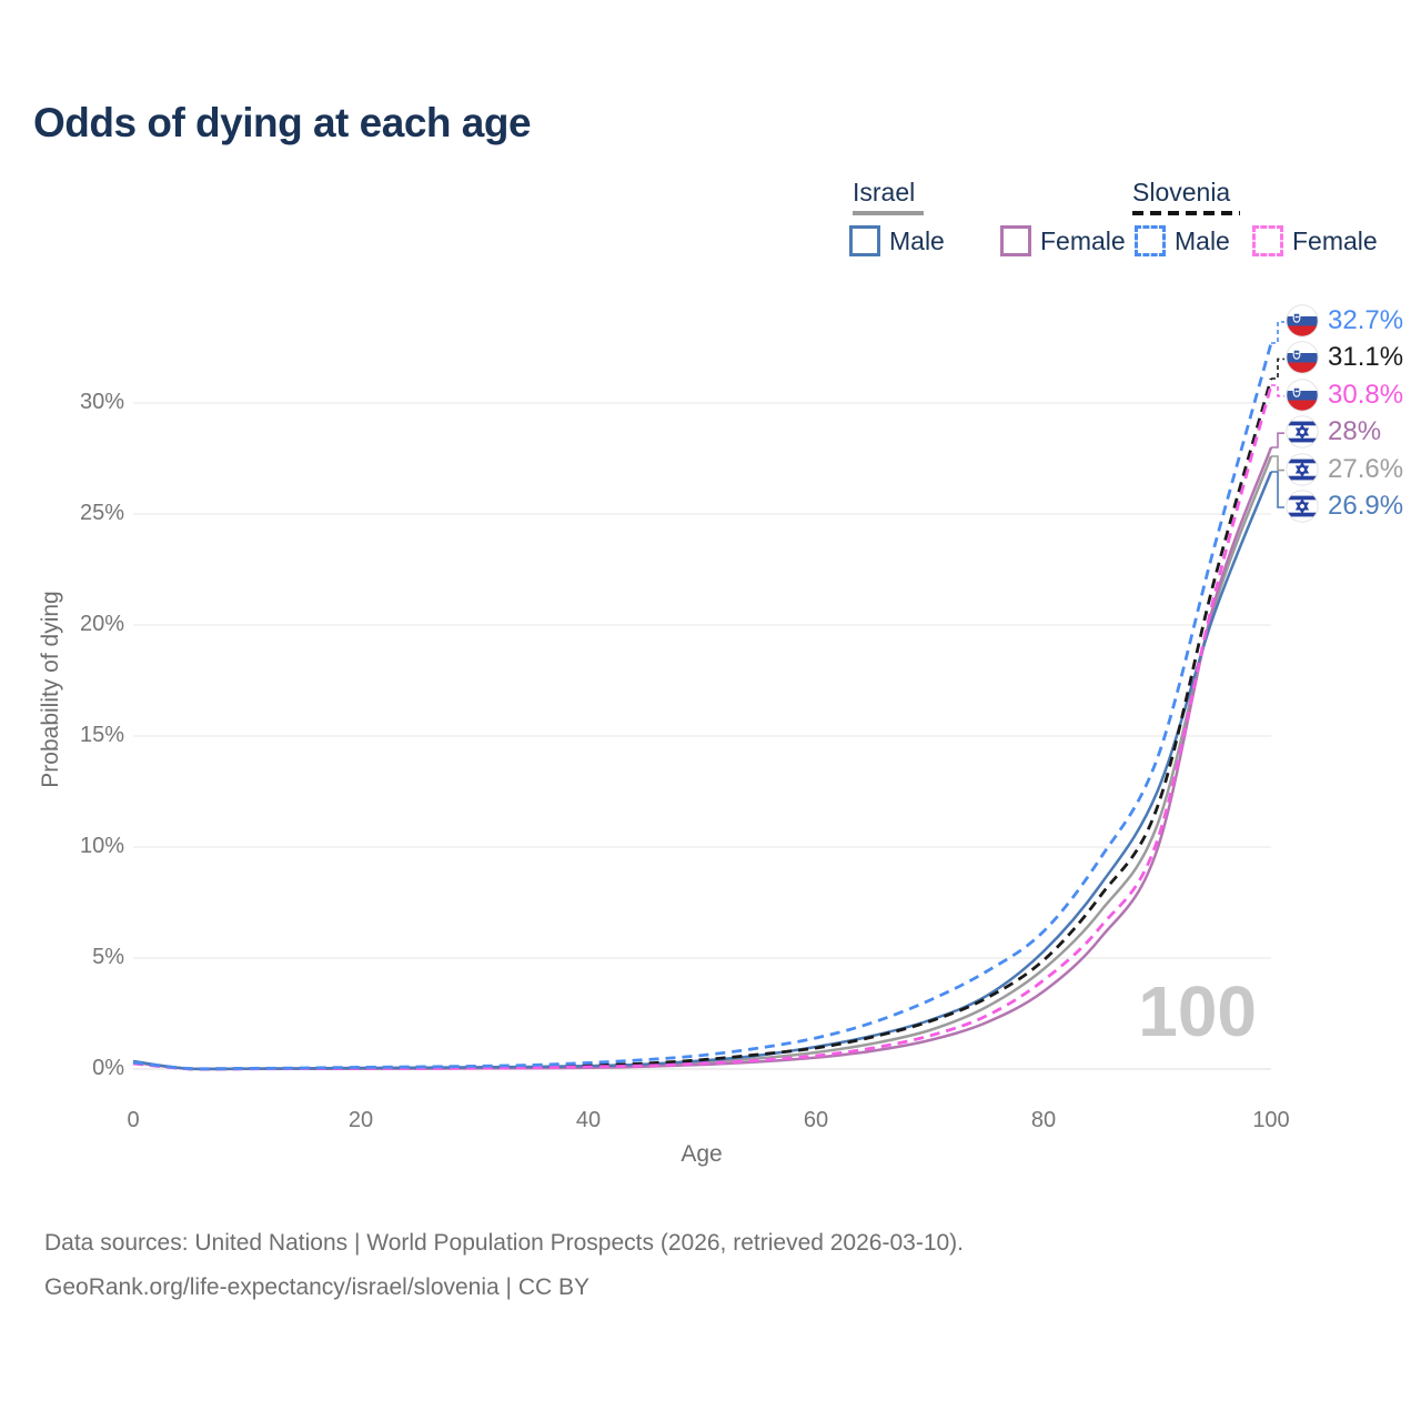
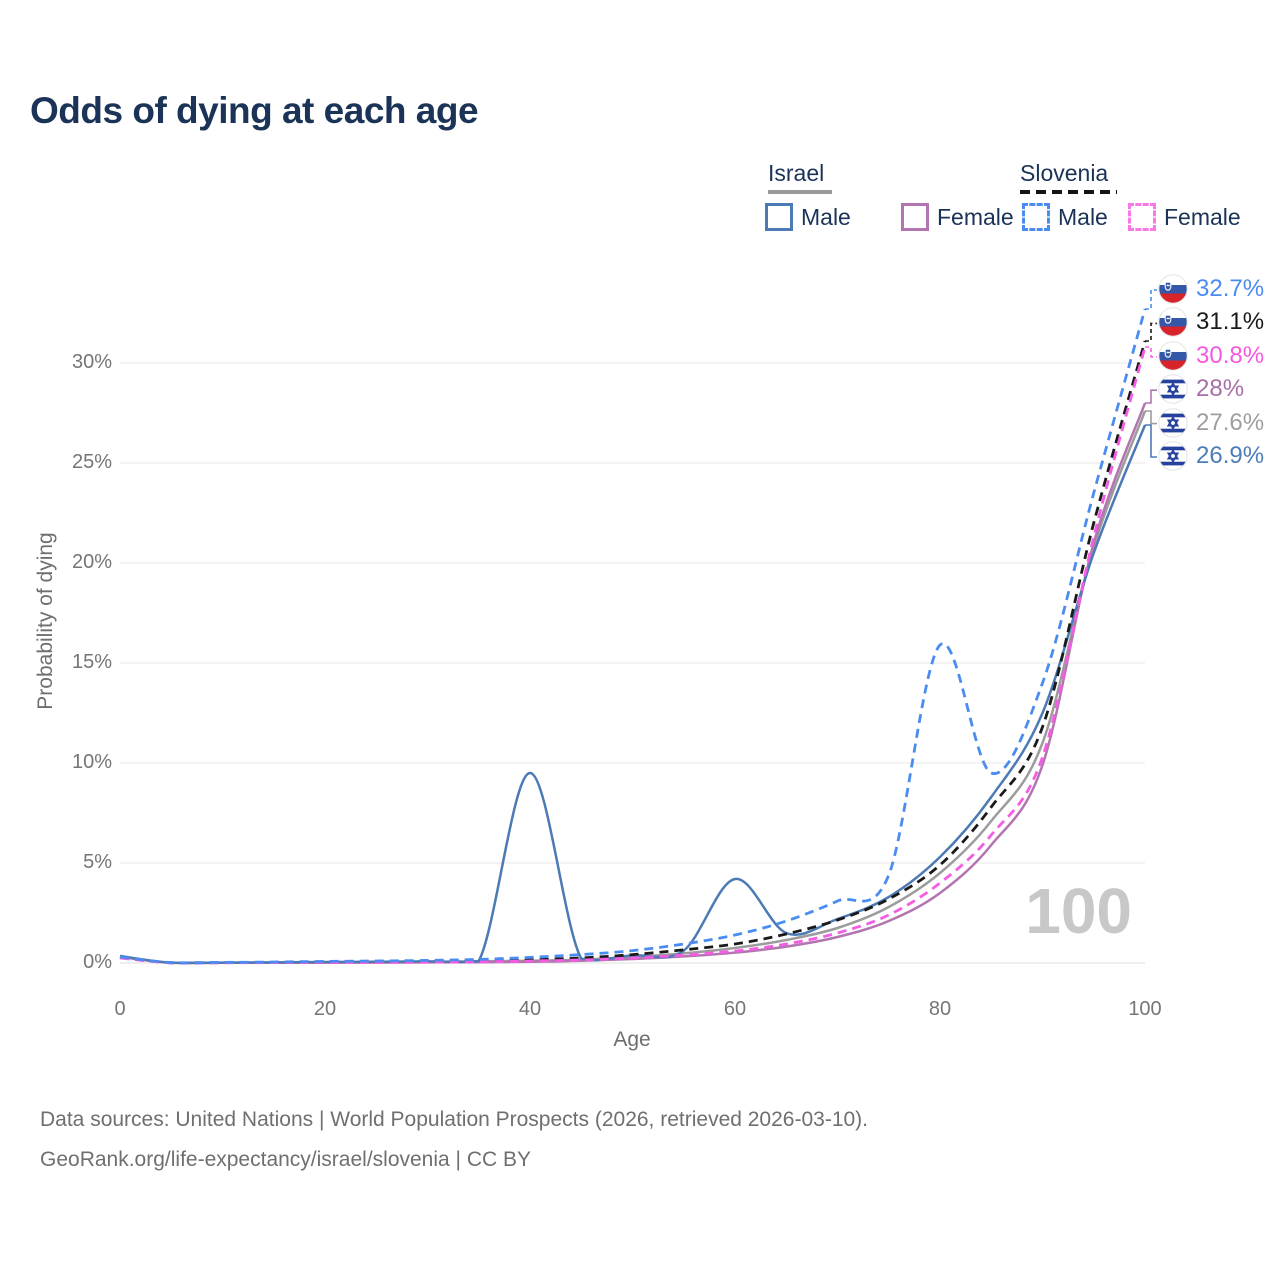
Israel Male/40: 0.1% -> 9.5%
Israel Male/60: 1.0% -> 4.2%
Slovenia Male/80: 6.2% -> 15.9%
